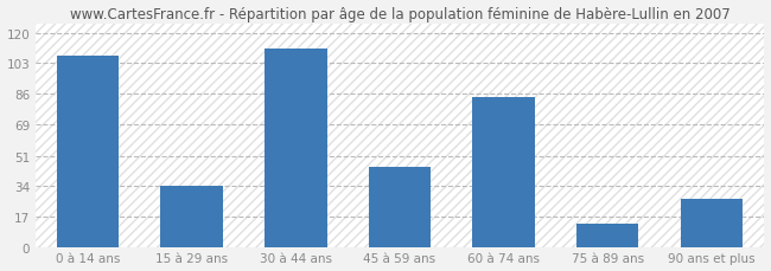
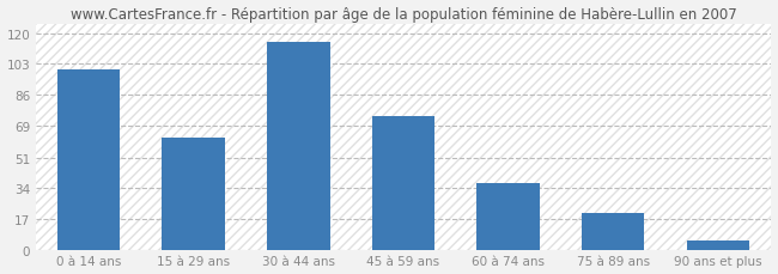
0 à 14 ans: 107 -> 100
15 à 29 ans: 34 -> 62
30 à 44 ans: 111 -> 115
45 à 59 ans: 45 -> 74
60 à 74 ans: 84 -> 37
75 à 89 ans: 13 -> 20
90 ans et plus: 27 -> 5
